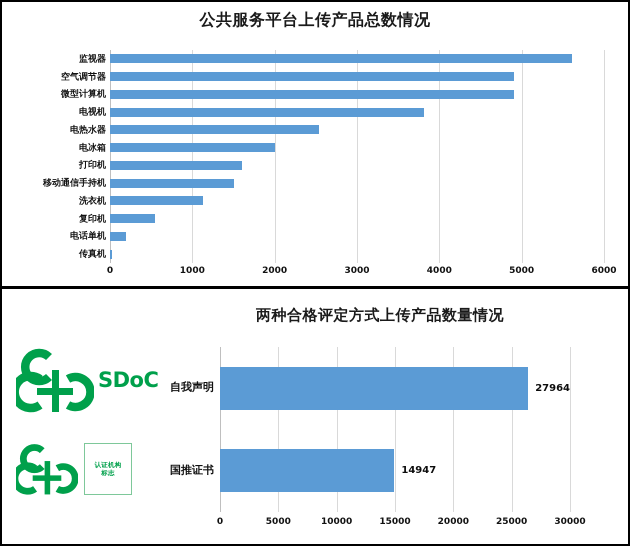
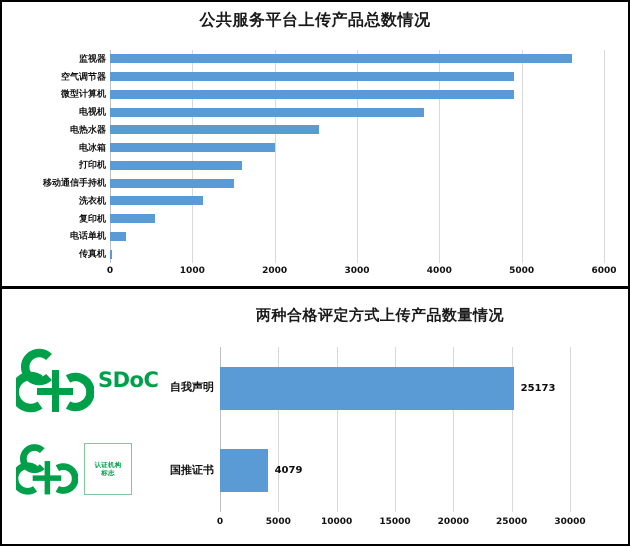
两种合格评定方式上传产品数量情况/自我声明: 27964 -> 25173
两种合格评定方式上传产品数量情况/国推证书: 14947 -> 4079
